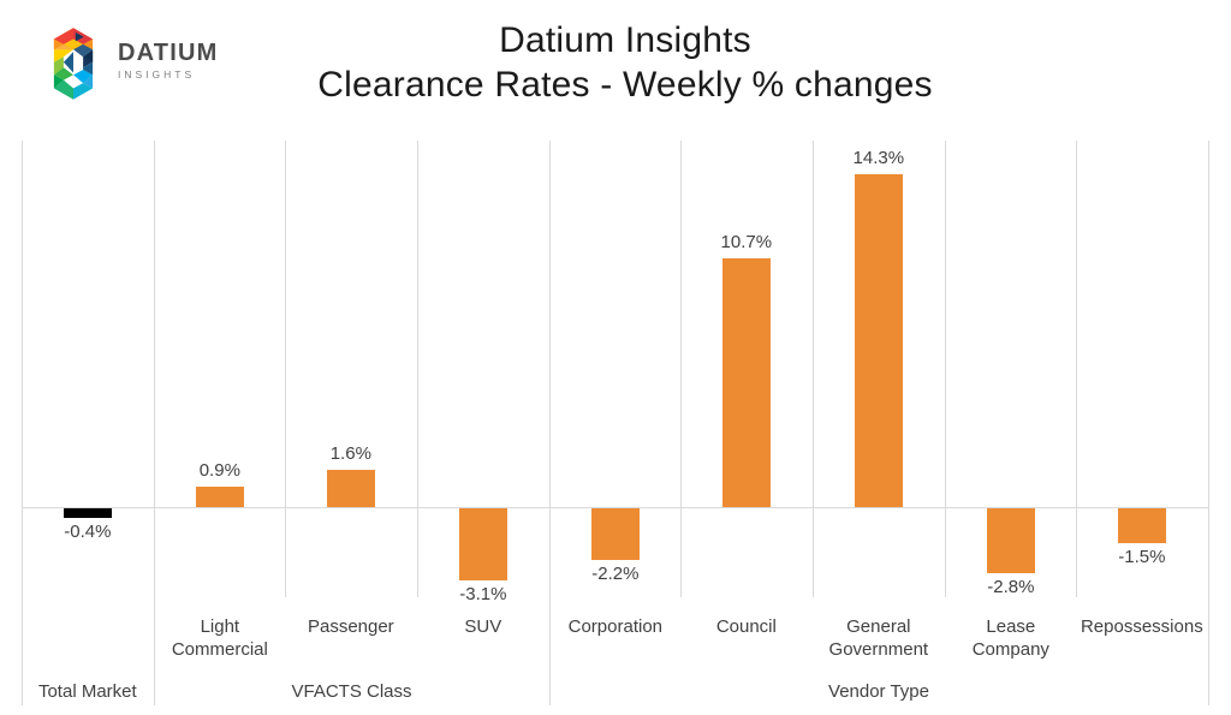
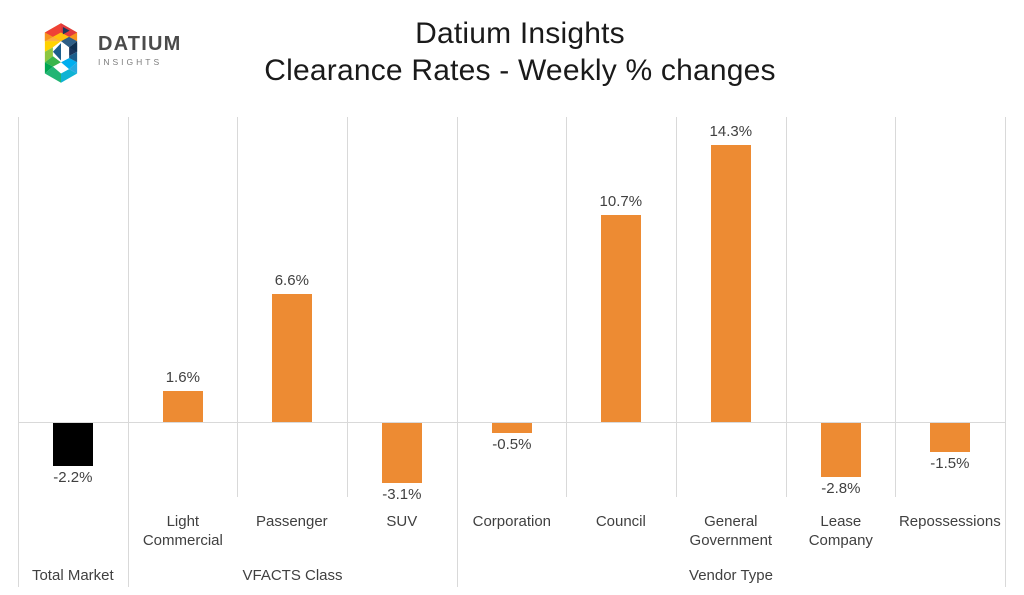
Total Market: -0.4% -> -2.2%
Light Commercial: 0.9% -> 1.6%
Passenger: 1.6% -> 6.6%
Corporation: -2.2% -> -0.5%
